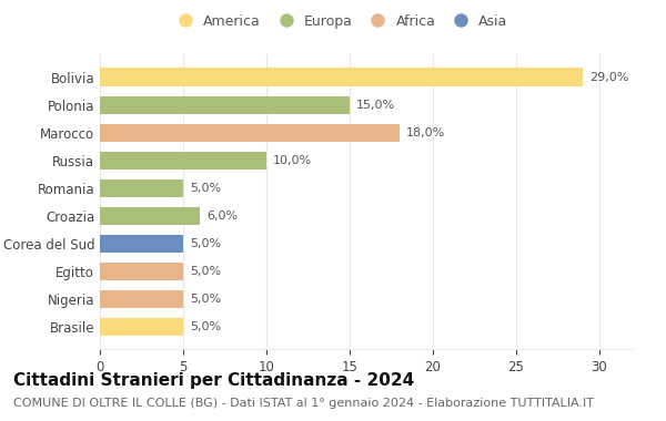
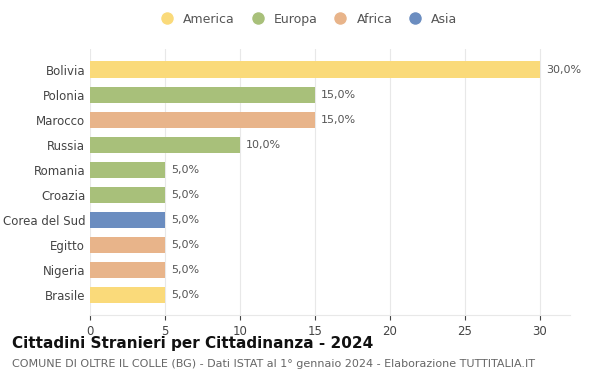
Bolivia: 29,0% -> 30,0%
Marocco: 18,0% -> 15,0%
Croazia: 6,0% -> 5,0%
